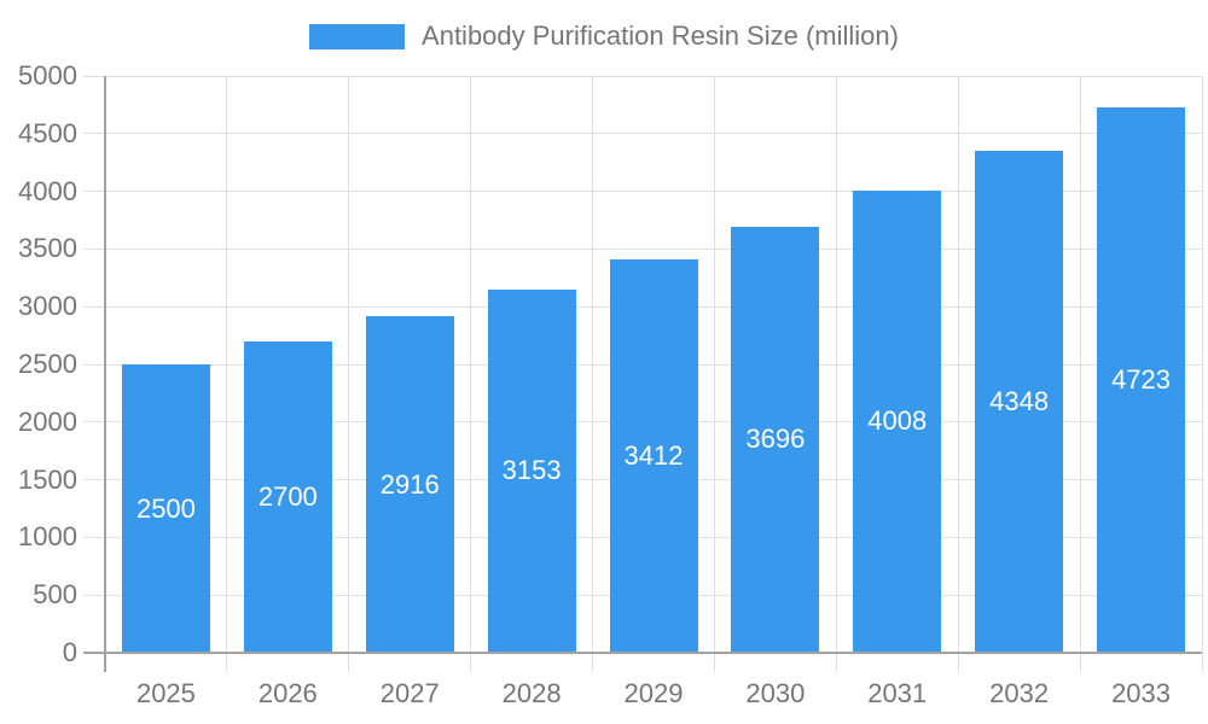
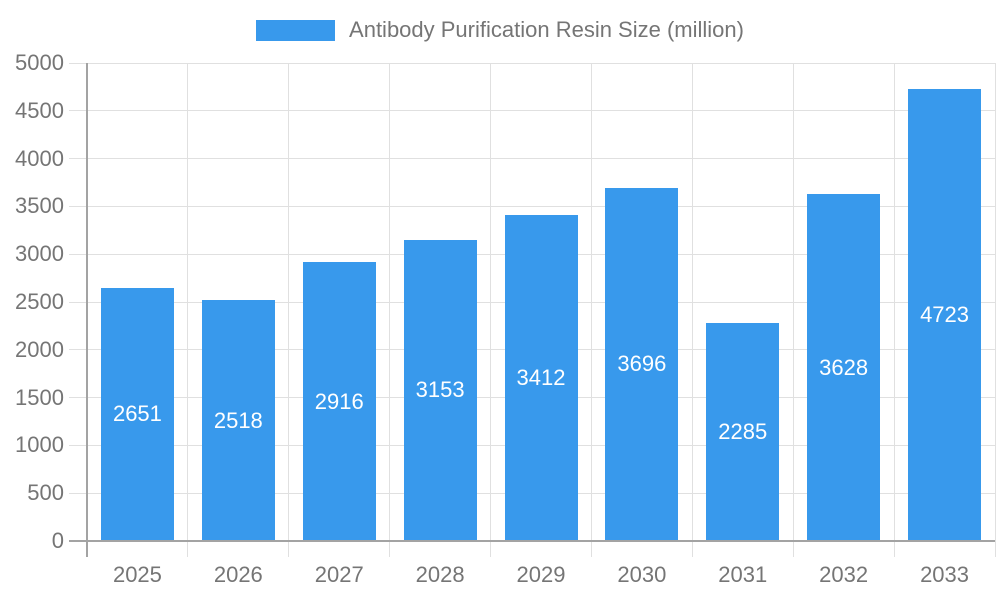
2025: 2500 -> 2651
2026: 2700 -> 2518
2031: 4008 -> 2285
2032: 4348 -> 3628
